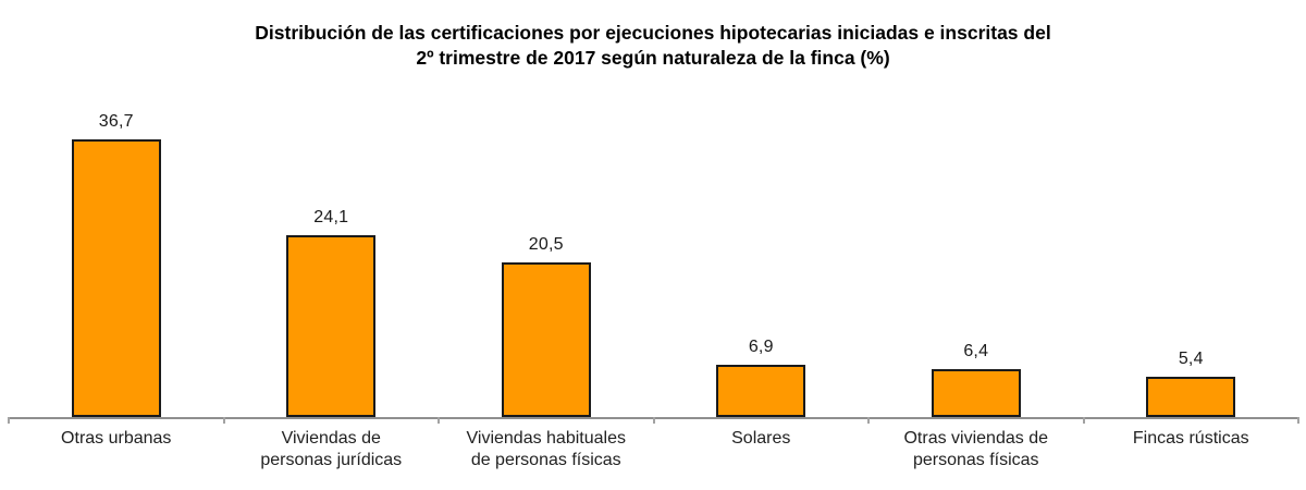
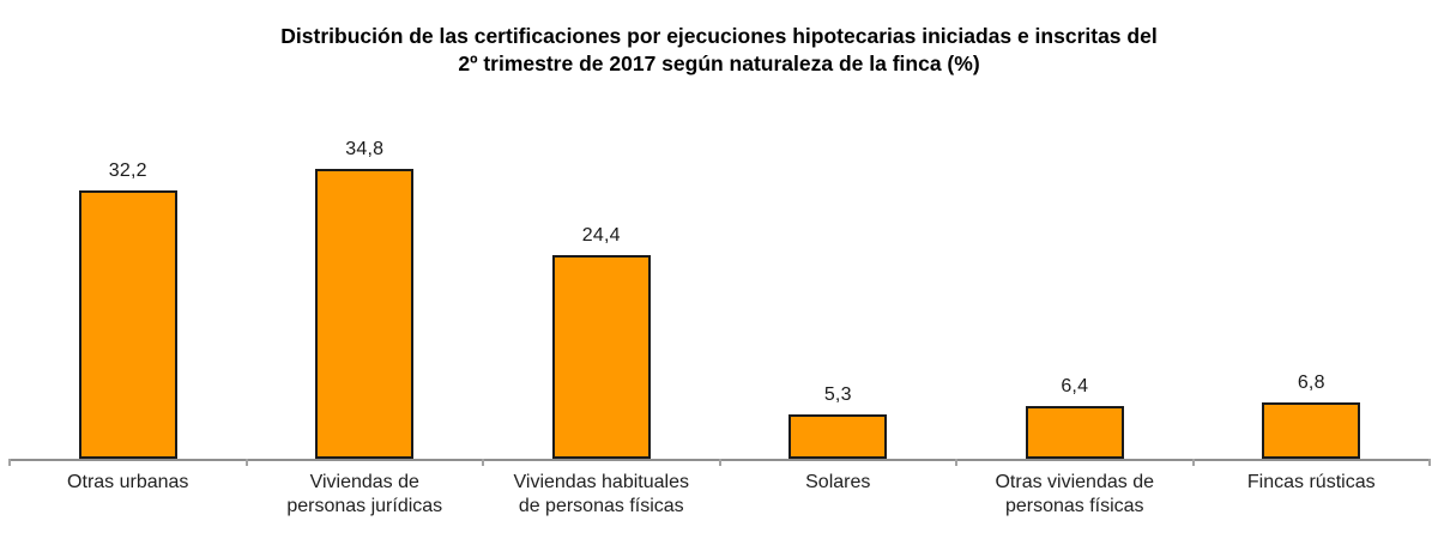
Otras urbanas: 36,7 -> 32,2
Viviendas de personas jurídicas: 24,1 -> 34,8
Viviendas habituales de personas físicas: 20,5 -> 24,4
Solares: 6,9 -> 5,3
Fincas rústicas: 5,4 -> 6,8
